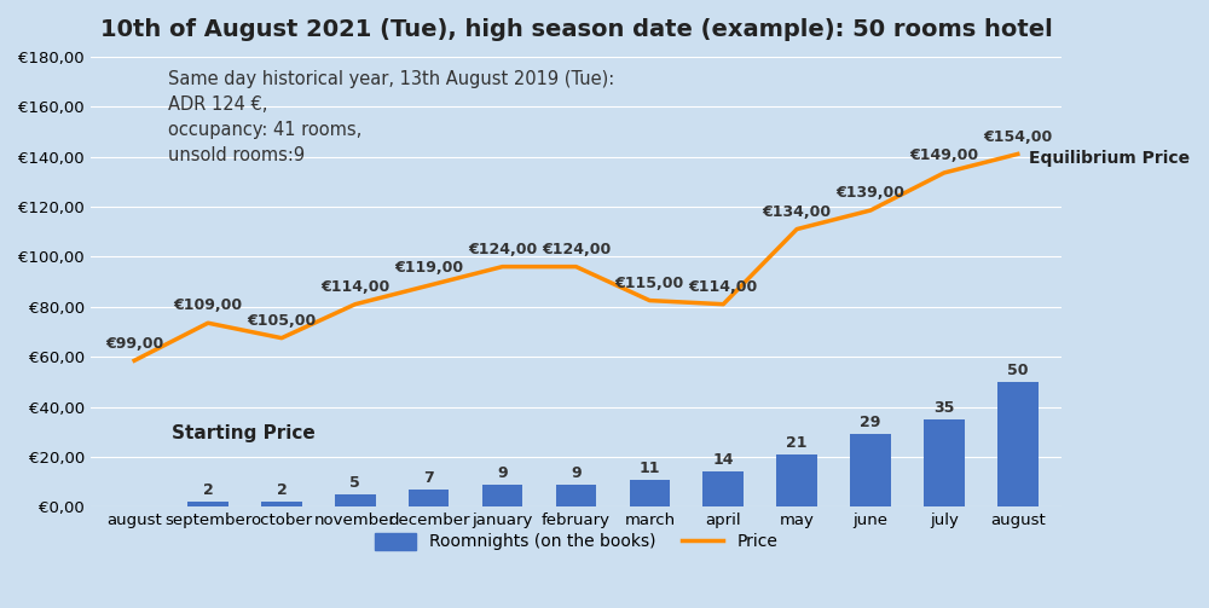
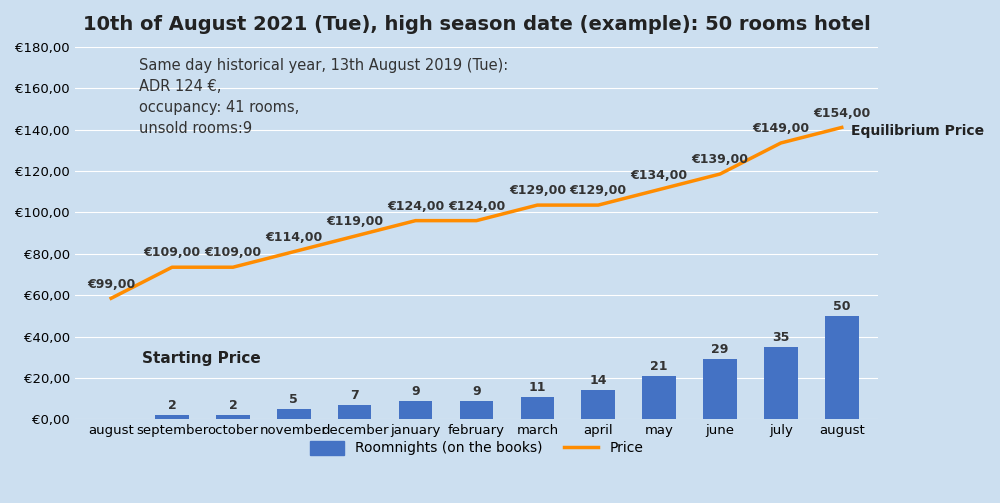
Price/october: €105,00 -> €109,00
Price/march: €115,00 -> €129,00
Price/april: €114,00 -> €129,00
